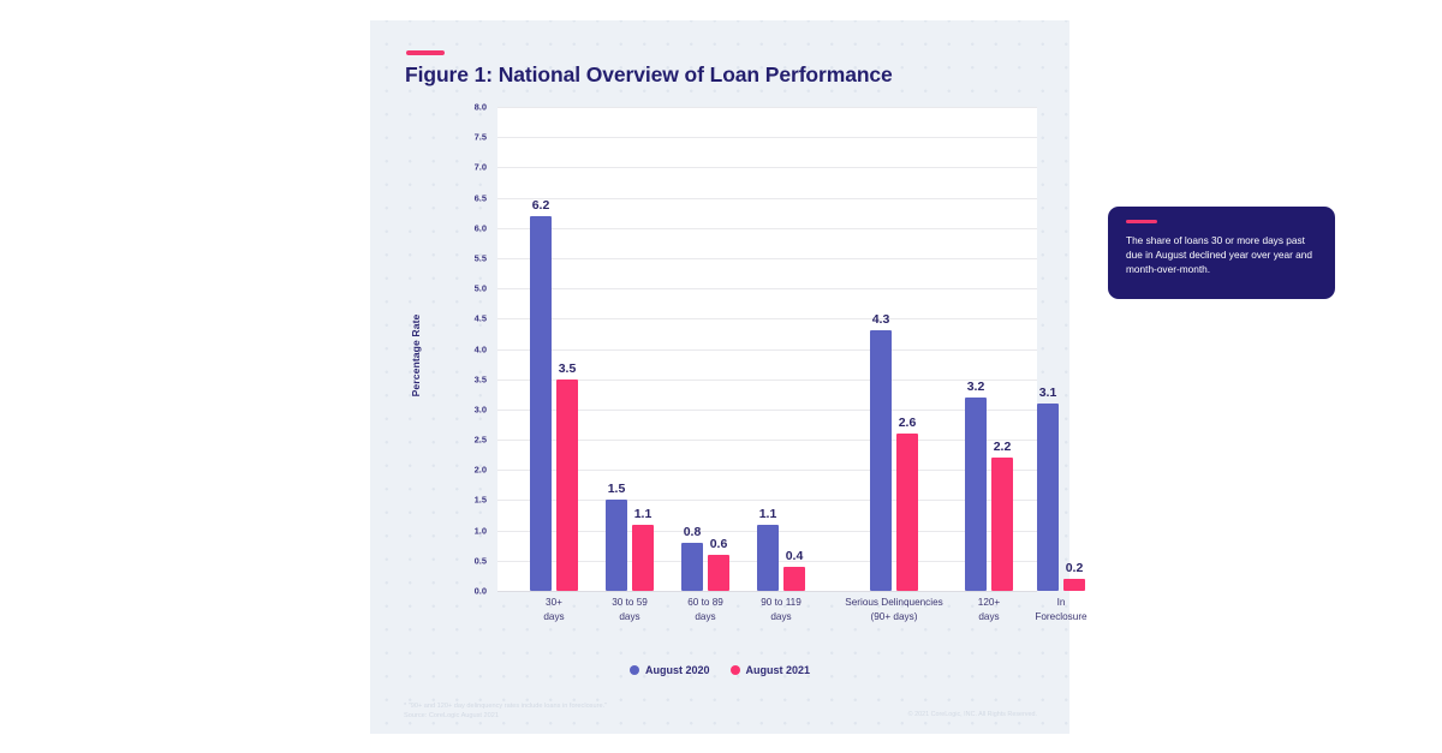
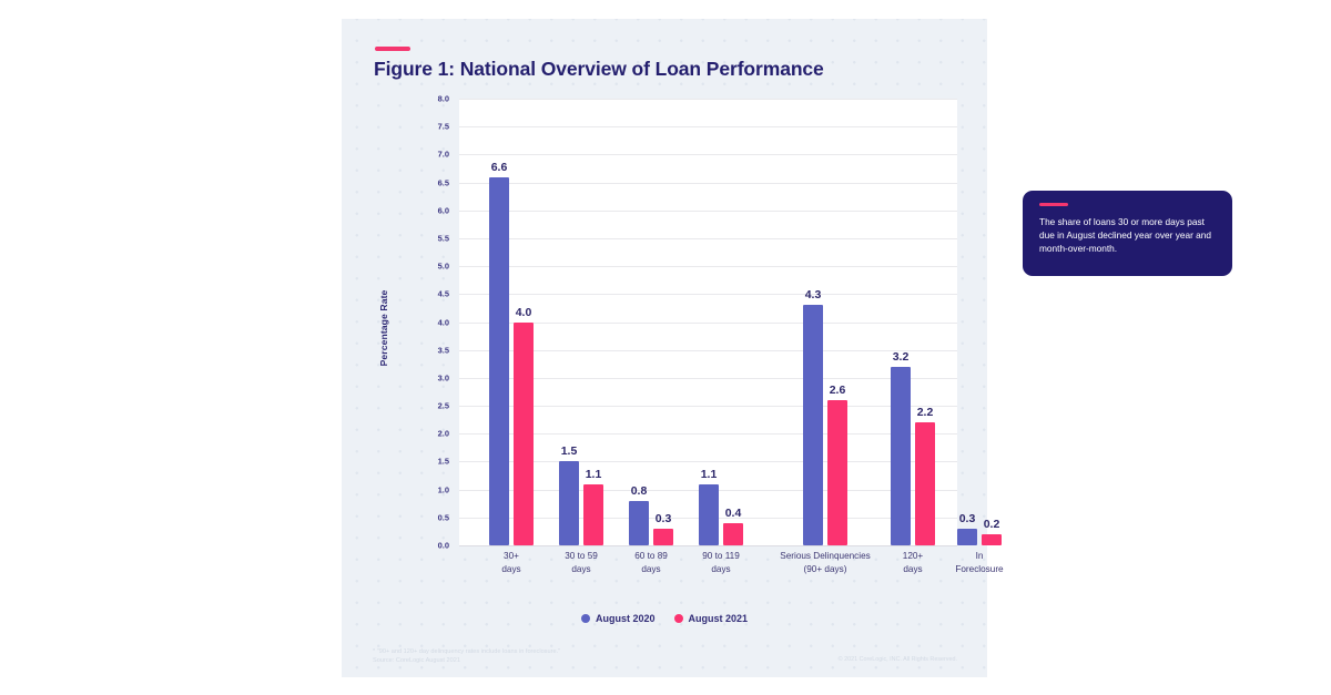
August 2020/30+ days: 6.2 -> 6.6
August 2021/30+ days: 3.5 -> 4.0
August 2021/60 to 89 days: 0.6 -> 0.3
August 2020/In Foreclosure: 3.1 -> 0.3
